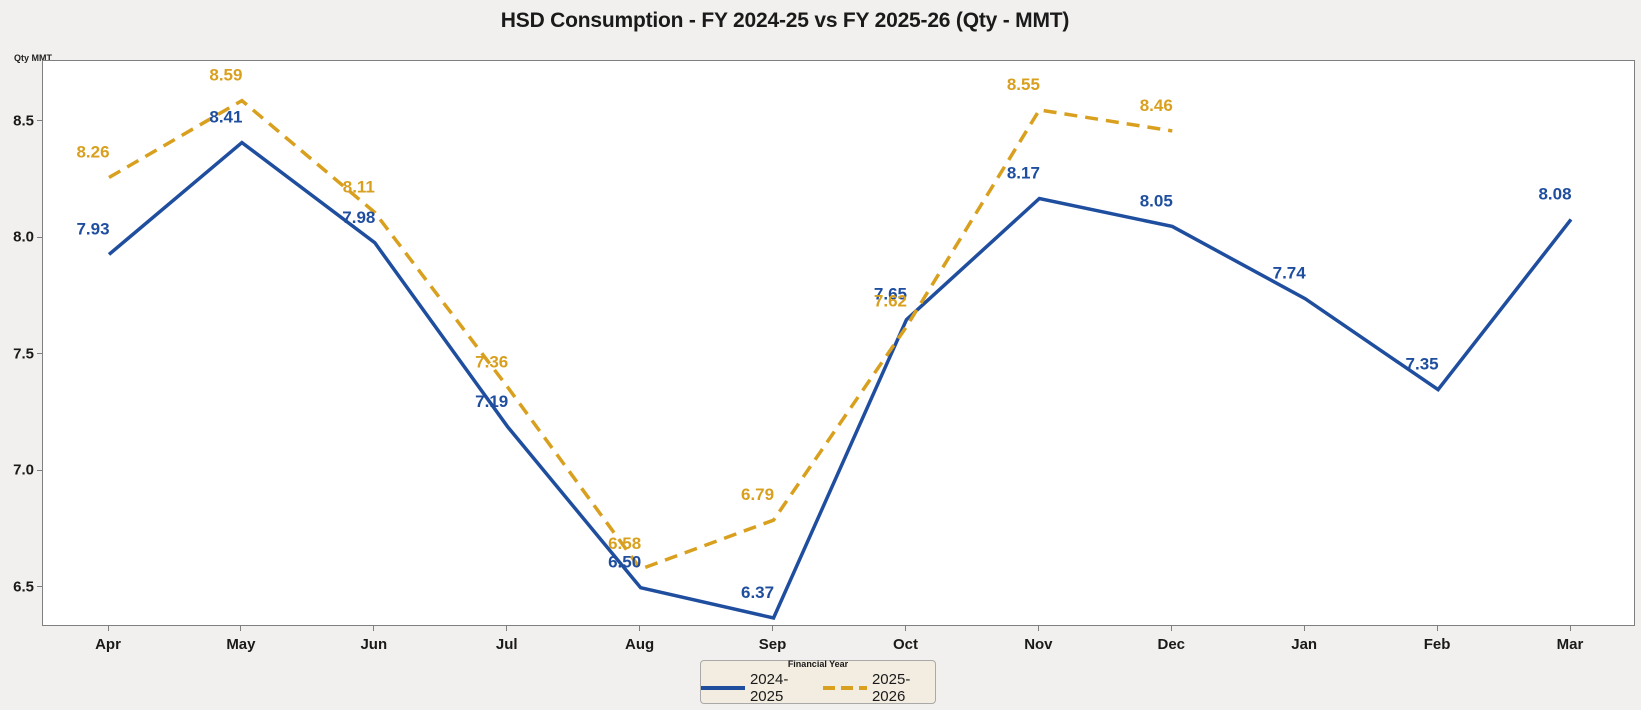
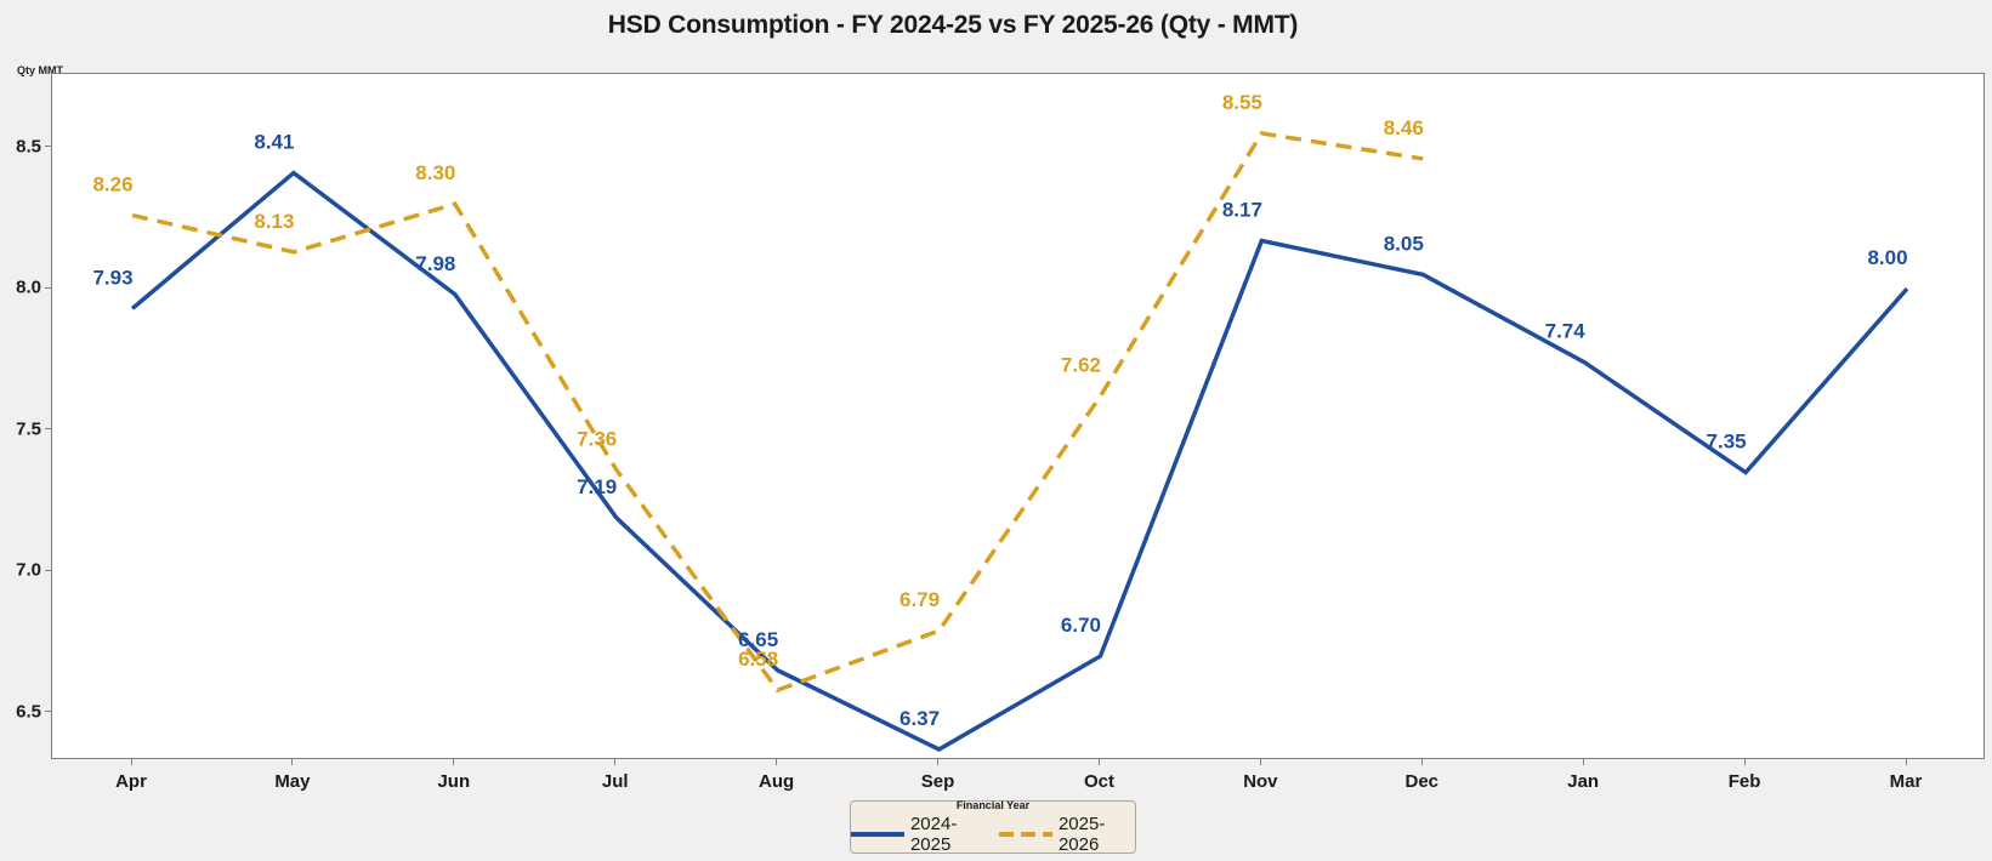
2025-2026/May: 8.59 -> 8.13
2025-2026/Jun: 8.11 -> 8.30
2024-2025/Aug: 6.50 -> 6.65
2024-2025/Oct: 7.65 -> 6.70
2024-2025/Mar: 8.08 -> 8.00
